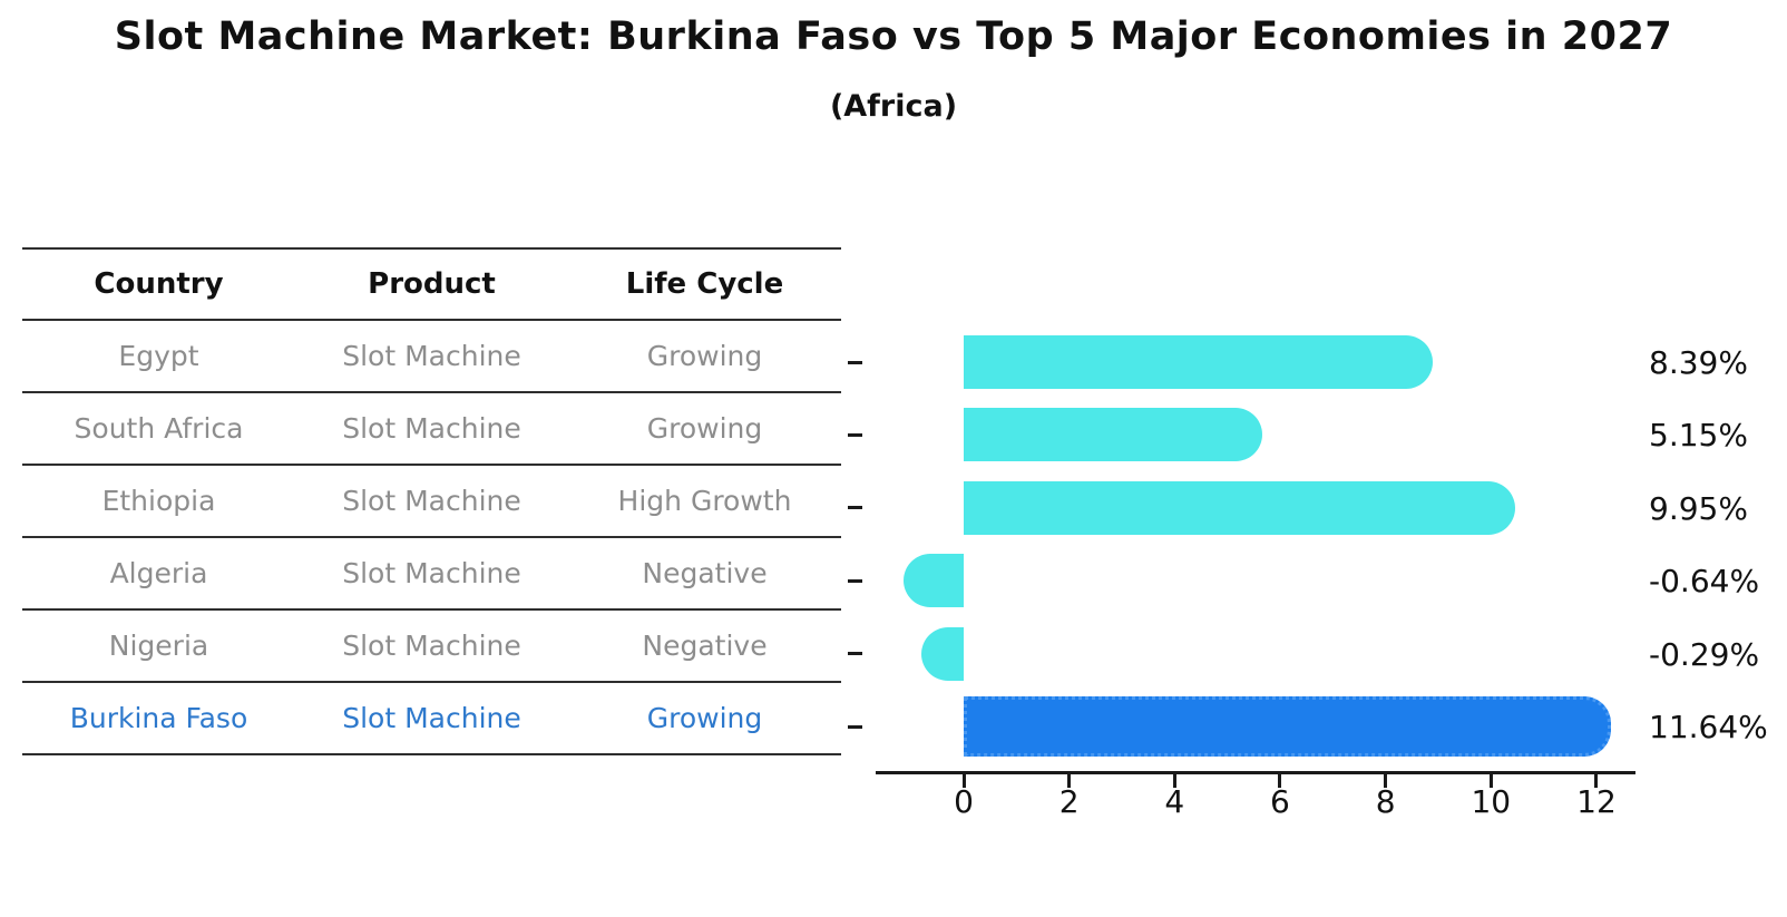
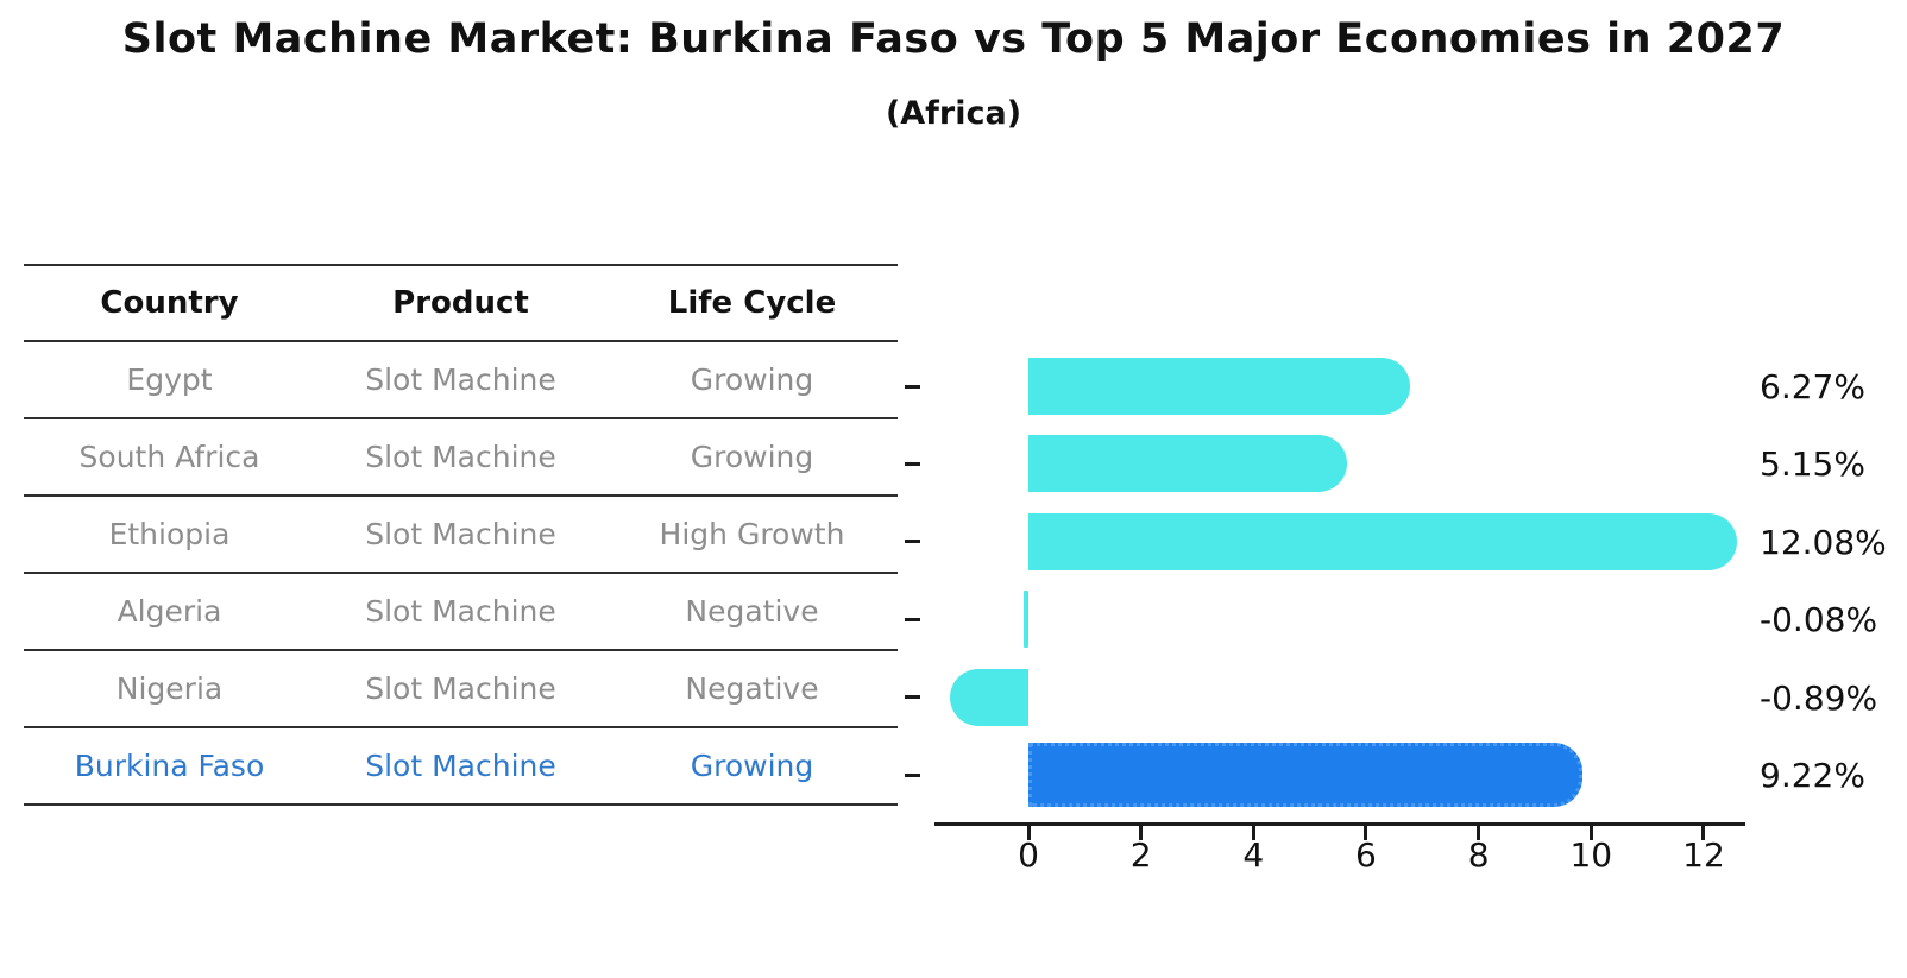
Egypt: 8.39% -> 6.27%
Ethiopia: 9.95% -> 12.08%
Algeria: -0.64% -> -0.08%
Nigeria: -0.29% -> -0.89%
Burkina Faso: 11.64% -> 9.22%
